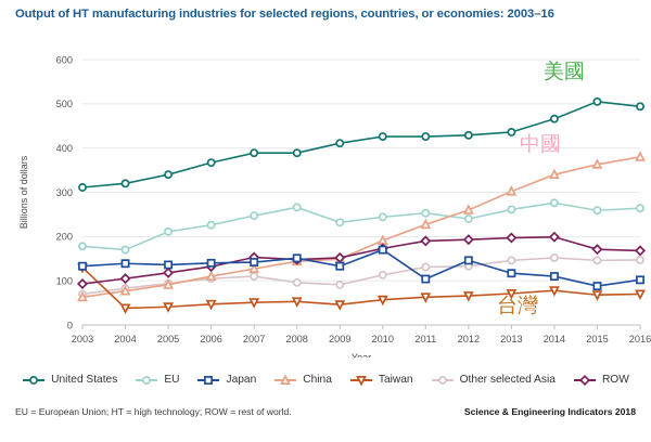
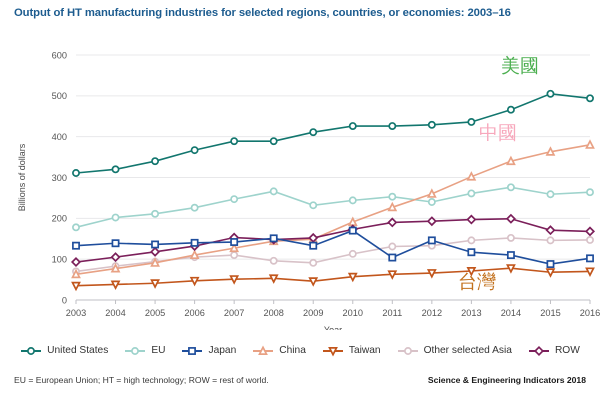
Taiwan/2003: 130 -> 40
EU/2004: 170 -> 200
